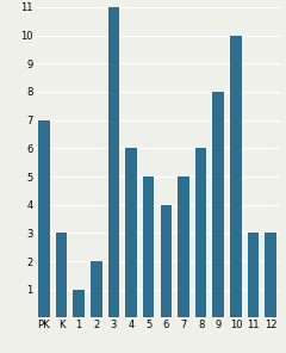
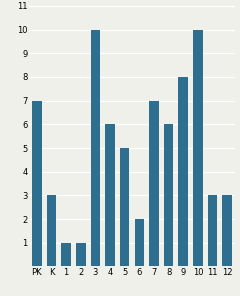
2: 2 -> 1
3: 11 -> 10
6: 4 -> 2
7: 5 -> 7
